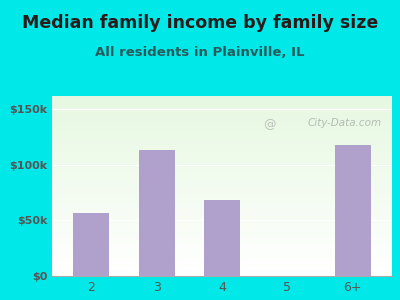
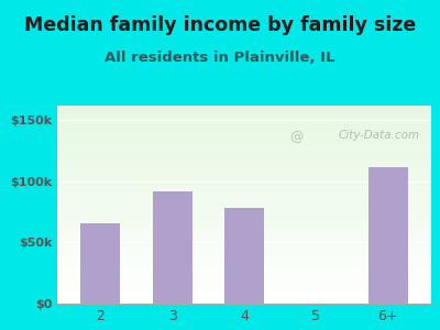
2: $57k -> $66k
3: $113k -> $92k
4: $68k -> $78k
6+: $118k -> $112k
